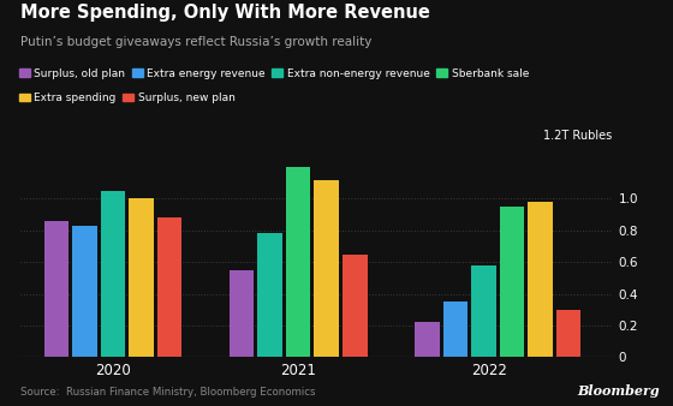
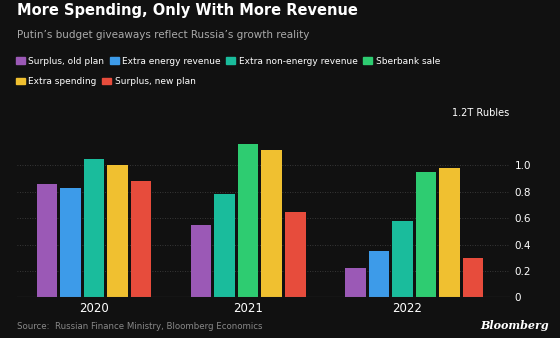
2021: 1.20 -> 1.16
